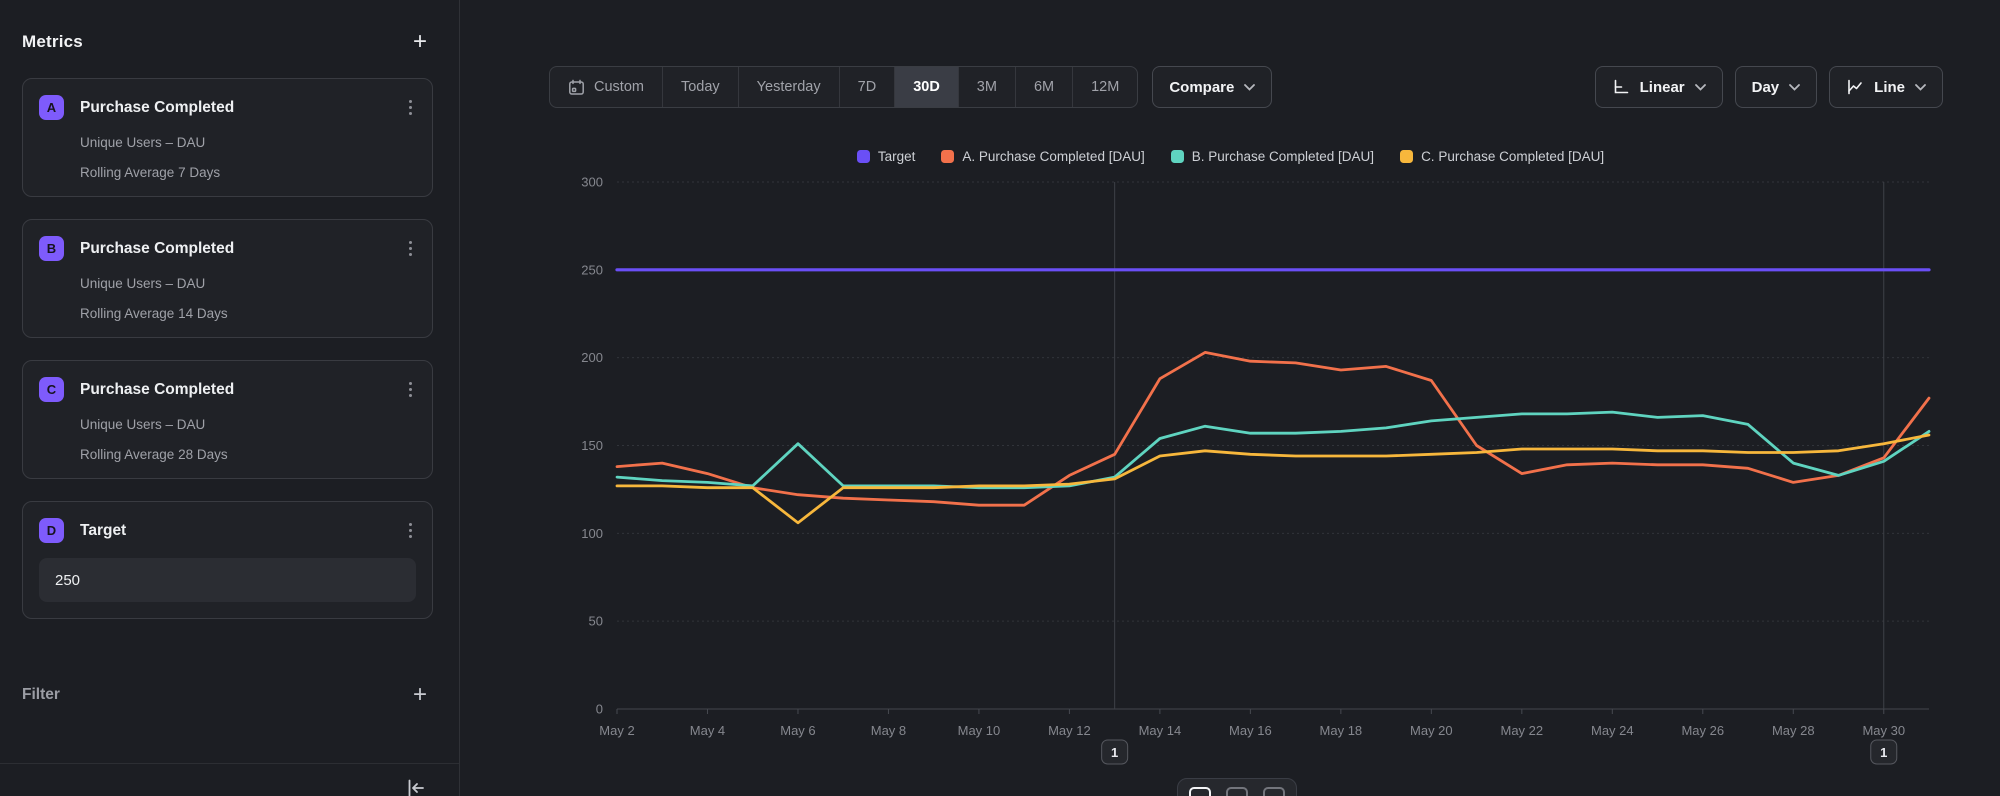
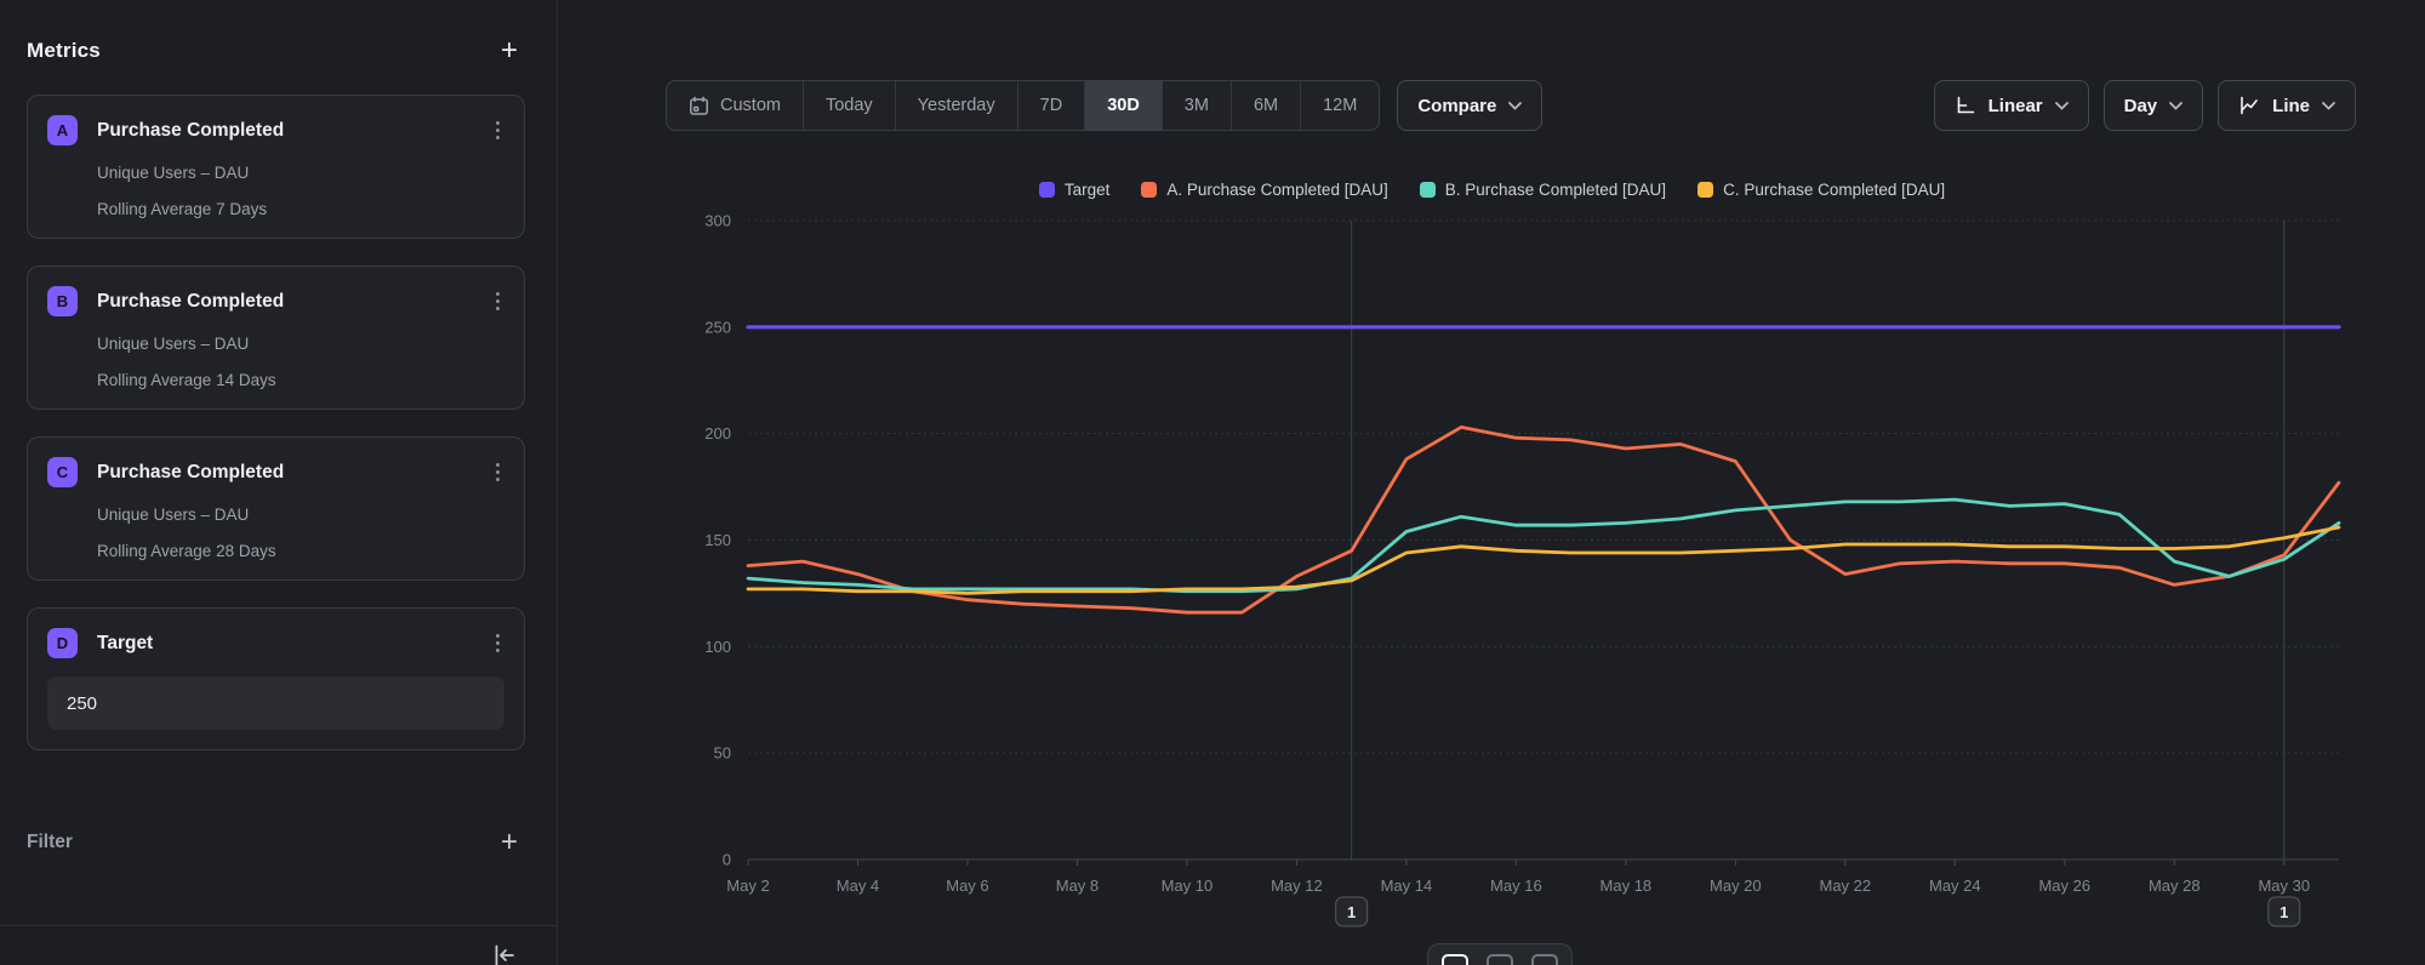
B. Purchase Completed [DAU]/May 6: 151 -> 127
C. Purchase Completed [DAU]/May 6: 106 -> 125
